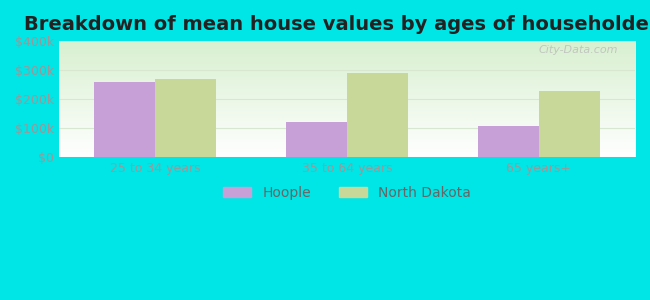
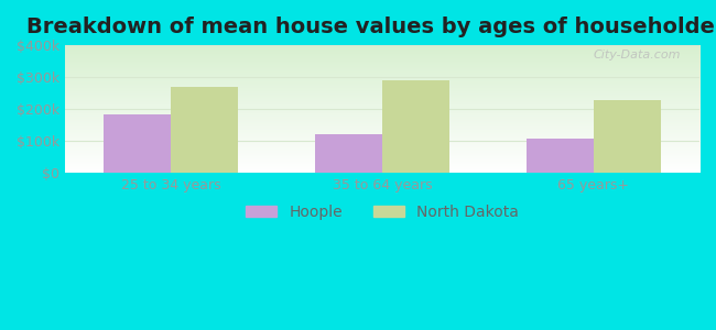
Hoople/25 to 34 years: $260k -> $182k
